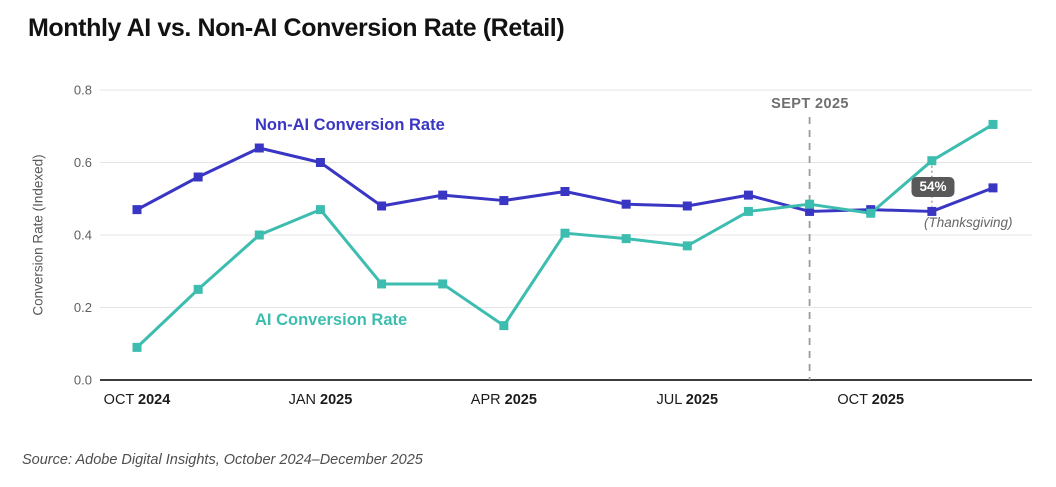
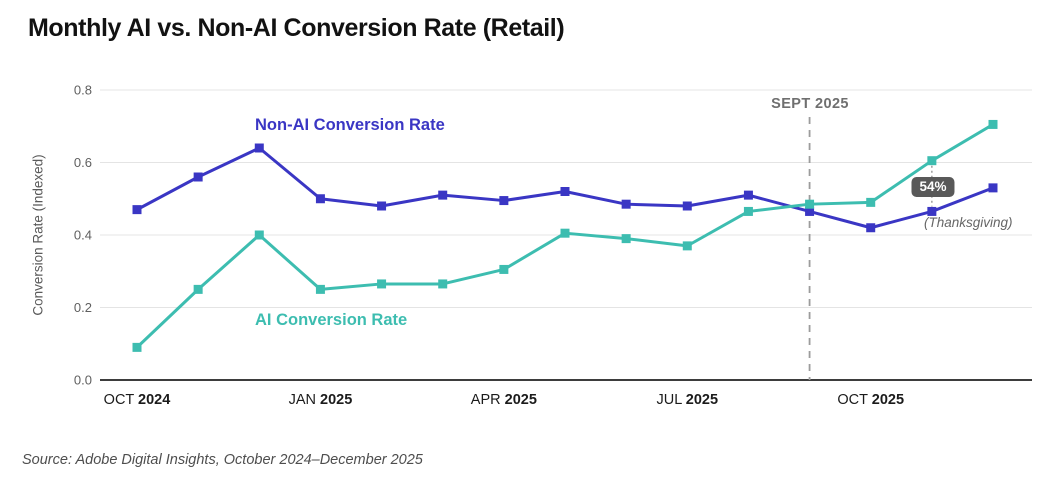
Non-AI Conversion Rate/JAN 2025: 0.60 -> 0.50
AI Conversion Rate/JAN 2025: 0.47 -> 0.25
AI Conversion Rate/APR 2025: 0.15 -> 0.30
Non-AI Conversion Rate/OCT 2025: 0.47 -> 0.42
AI Conversion Rate/OCT 2025: 0.46 -> 0.49
